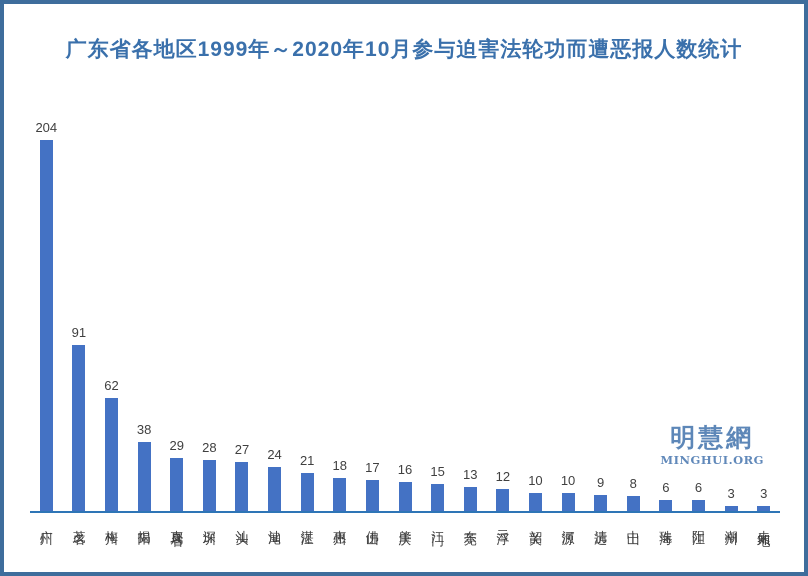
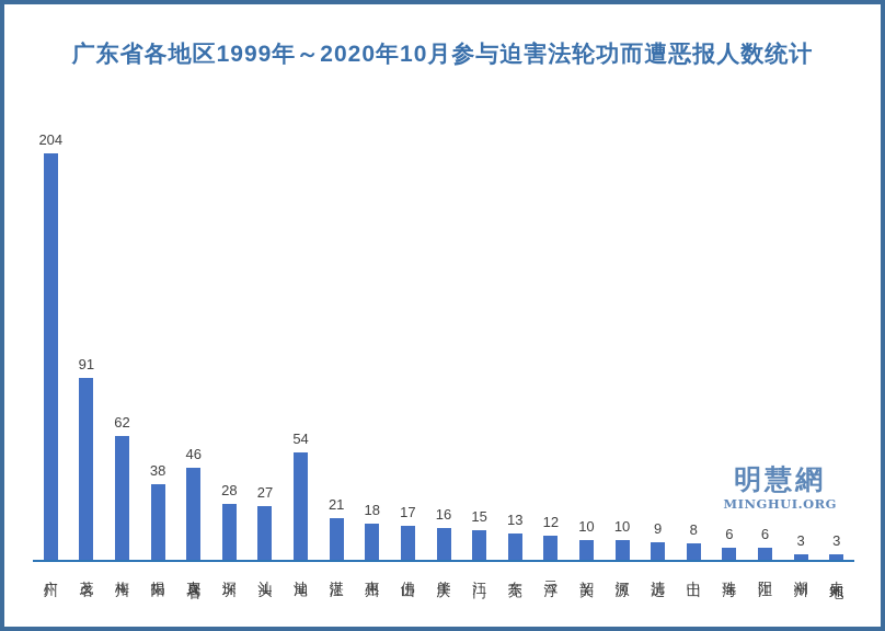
直属省: 29 -> 46
汕尾: 24 -> 54
